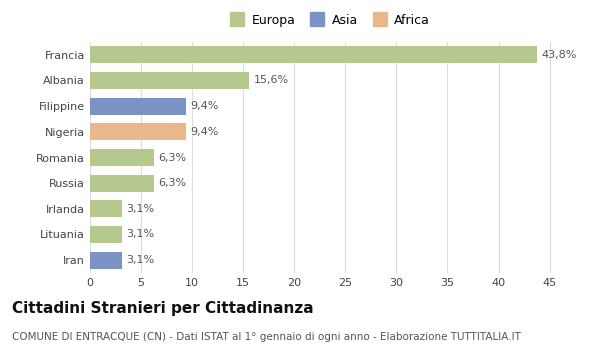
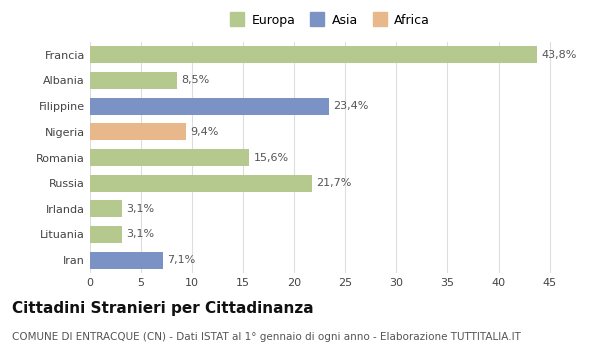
Albania: 15,6% -> 8,5%
Filippine: 9,4% -> 23,4%
Romania: 6,3% -> 15,6%
Russia: 6,3% -> 21,7%
Iran: 3,1% -> 7,1%
